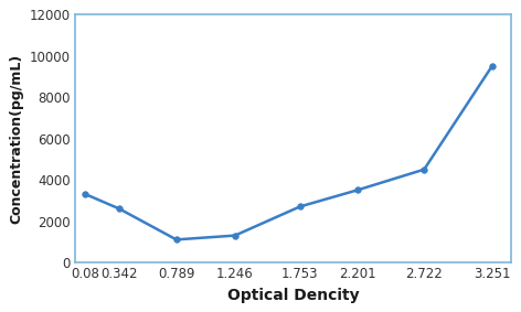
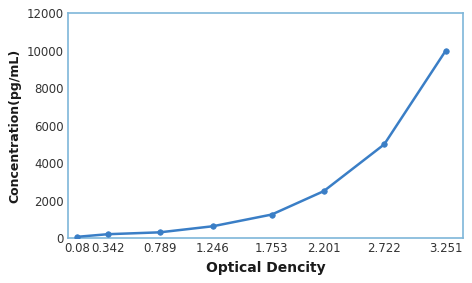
0.08: 3300 -> 100
0.342: 2600 -> 200
0.789: 1100 -> 300
1.246: 1300 -> 600
1.753: 2700 -> 1200
2.201: 3500 -> 2500
2.722: 4500 -> 5000
3.251: 9500 -> 10000
